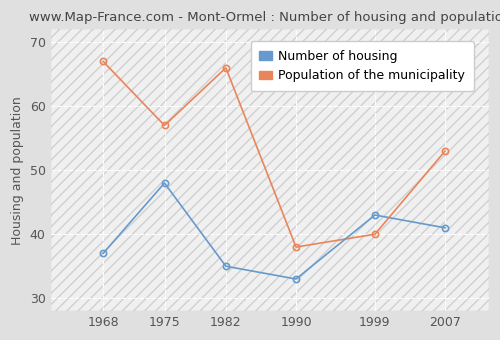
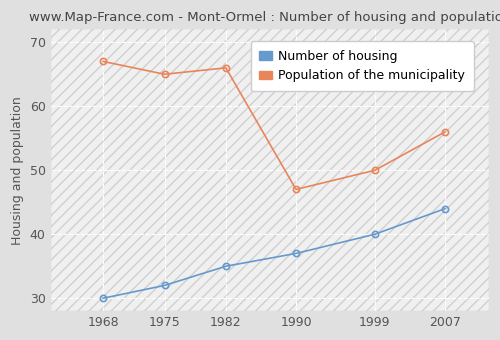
Number of housing/1968: 37 -> 30
Number of housing/1975: 48 -> 32
Population of the municipality/1975: 57 -> 65
Number of housing/1990: 33 -> 37
Population of the municipality/1990: 38 -> 47
Number of housing/1999: 43 -> 40
Population of the municipality/1999: 40 -> 50
Number of housing/2007: 41 -> 44
Population of the municipality/2007: 53 -> 56
